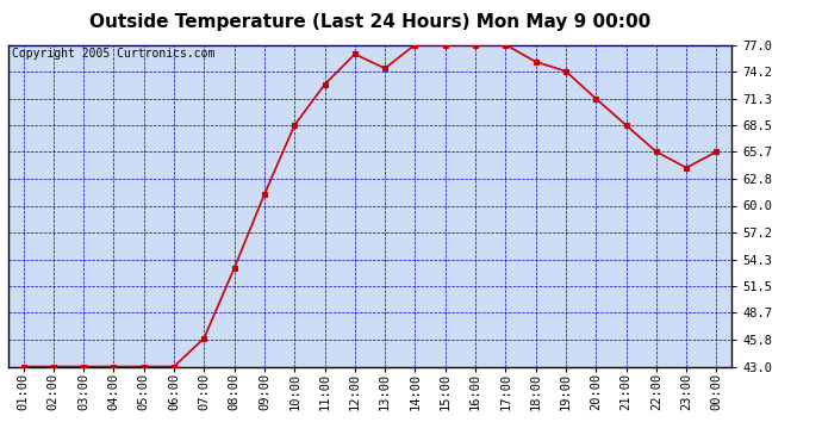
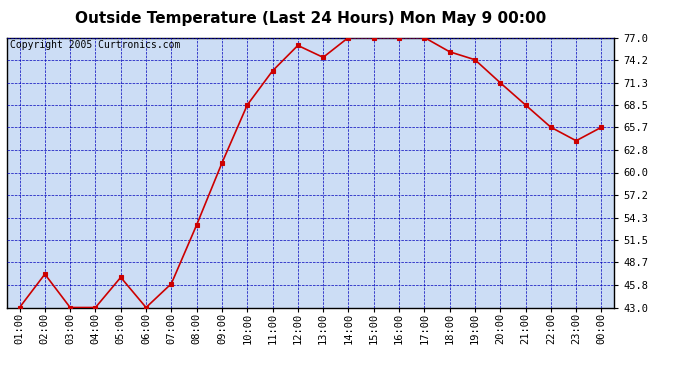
02:00: 43.0 -> 47.2
05:00: 43.0 -> 46.8
